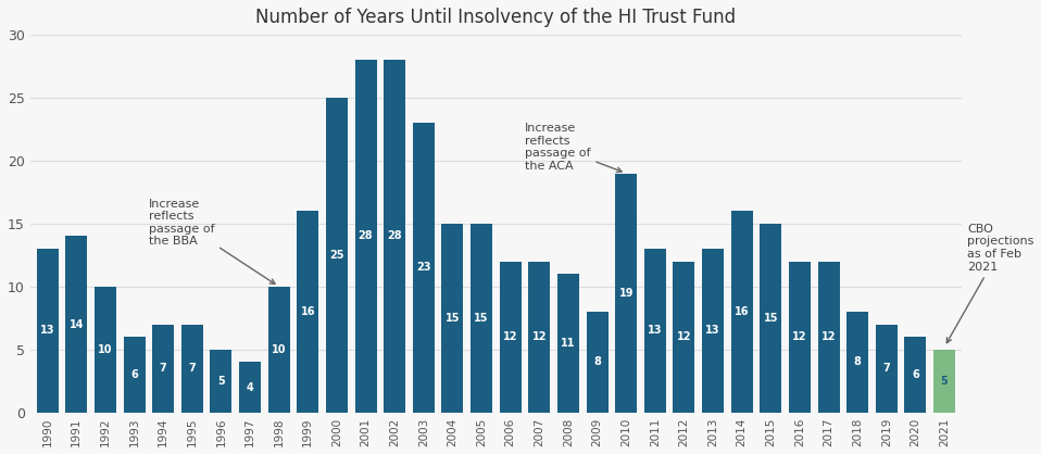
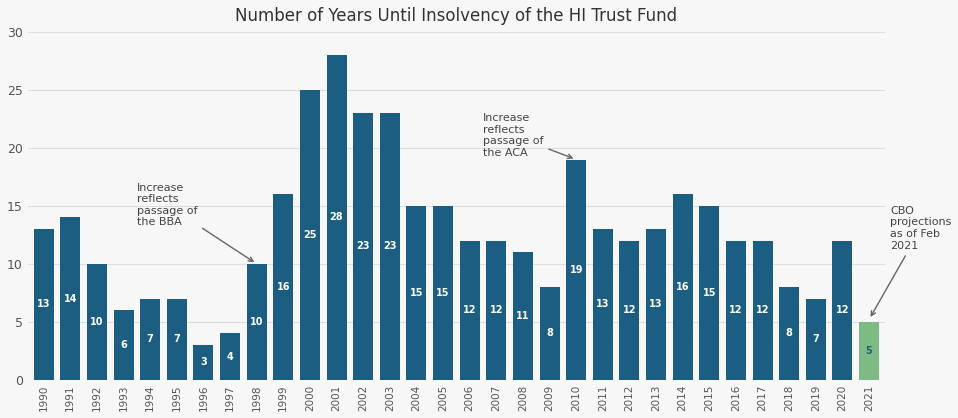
1996: 5 -> 3
2002: 28 -> 23
2020: 6 -> 12
